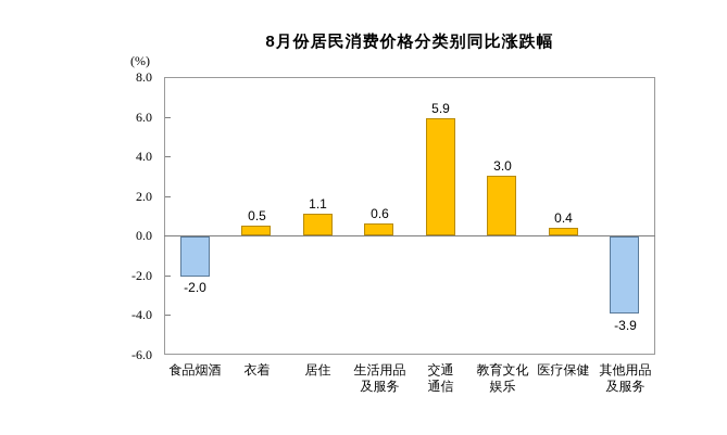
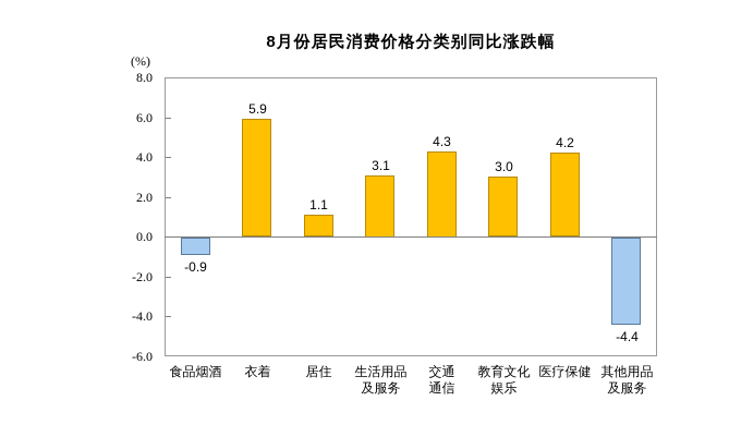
食品烟酒: -2.0 -> -0.9
衣着: 0.5 -> 5.9
生活用品 及服务: 0.6 -> 3.1
交通 通信: 5.9 -> 4.3
医疗保健: 0.4 -> 4.2
其他用品 及服务: -3.9 -> -4.4
